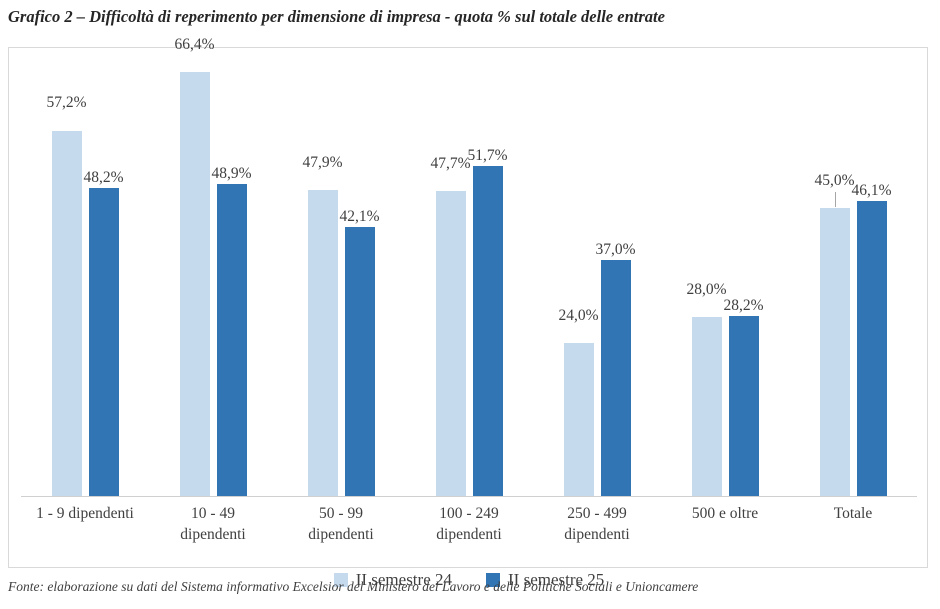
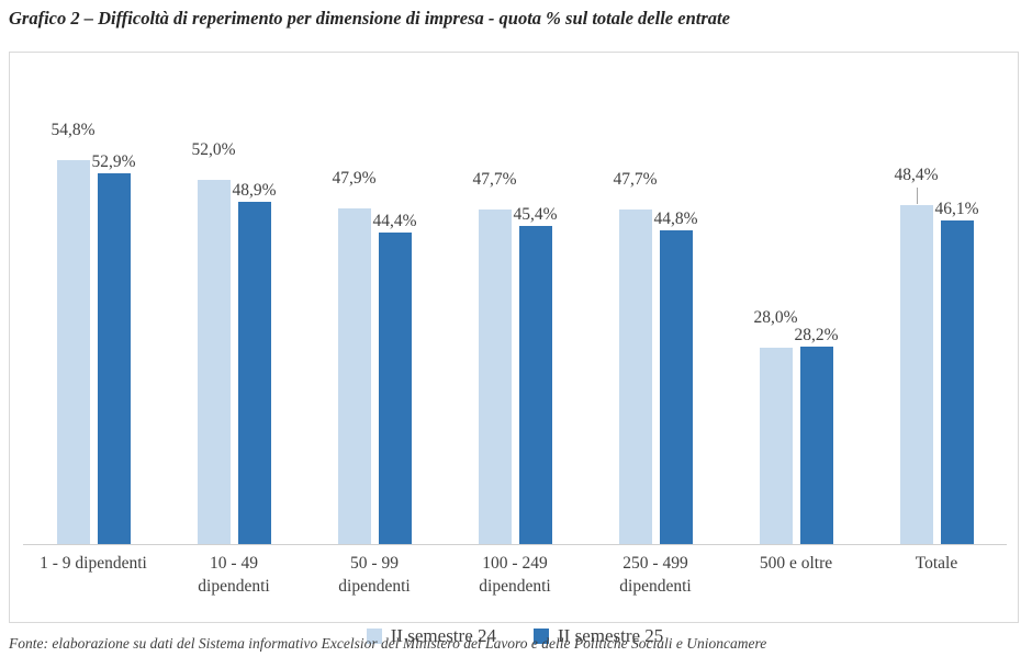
II semestre 24/1 - 9 dipendenti: 57,2% -> 54,8%
II semestre 25/1 - 9 dipendenti: 48,2% -> 52,9%
II semestre 24/10 - 49 dipendenti: 66,4% -> 52,0%
II semestre 25/50 - 99 dipendenti: 42,1% -> 44,4%
II semestre 25/100 - 249 dipendenti: 51,7% -> 45,4%
II semestre 24/250 - 499 dipendenti: 24,0% -> 47,7%
II semestre 25/250 - 499 dipendenti: 37,0% -> 44,8%
II semestre 24/Totale: 45,0% -> 48,4%
